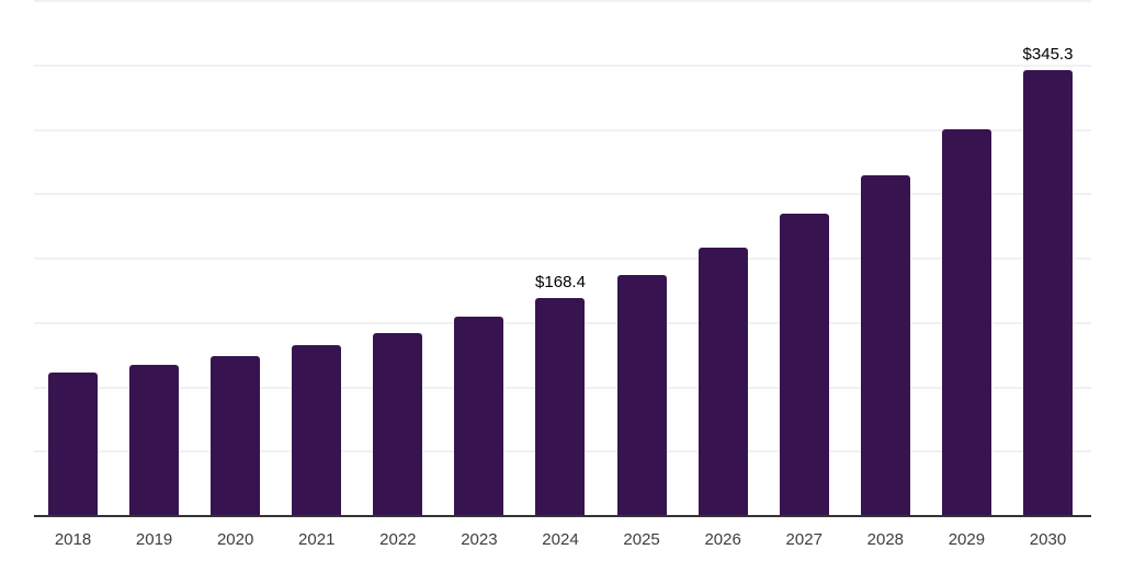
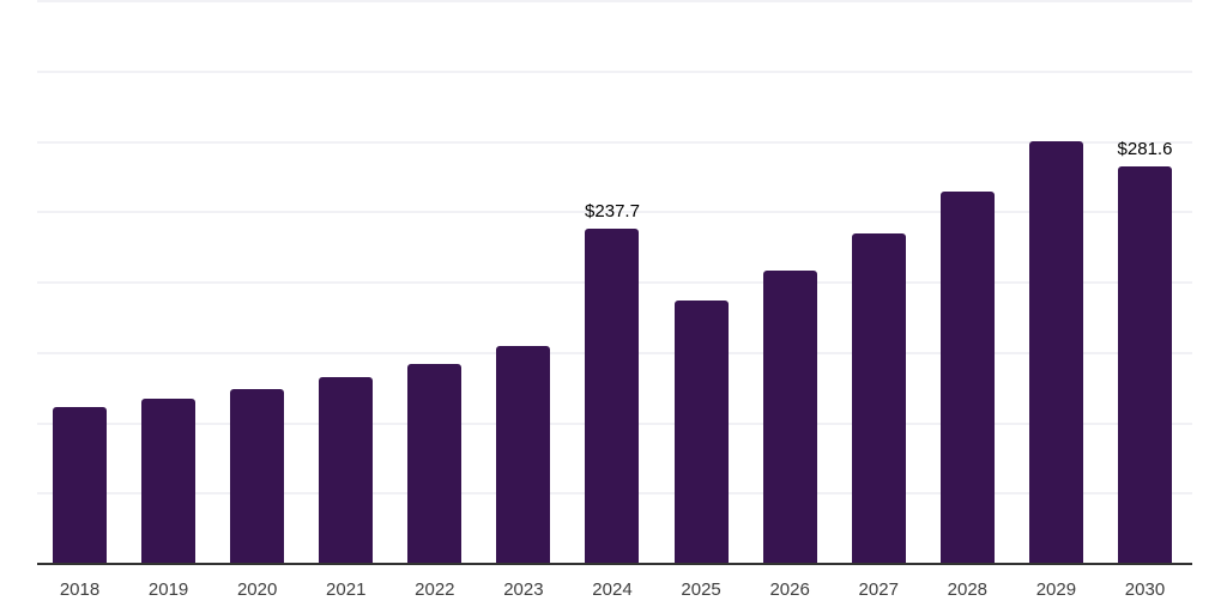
2024: $168.4 -> $237.7
2030: $345.3 -> $281.6
